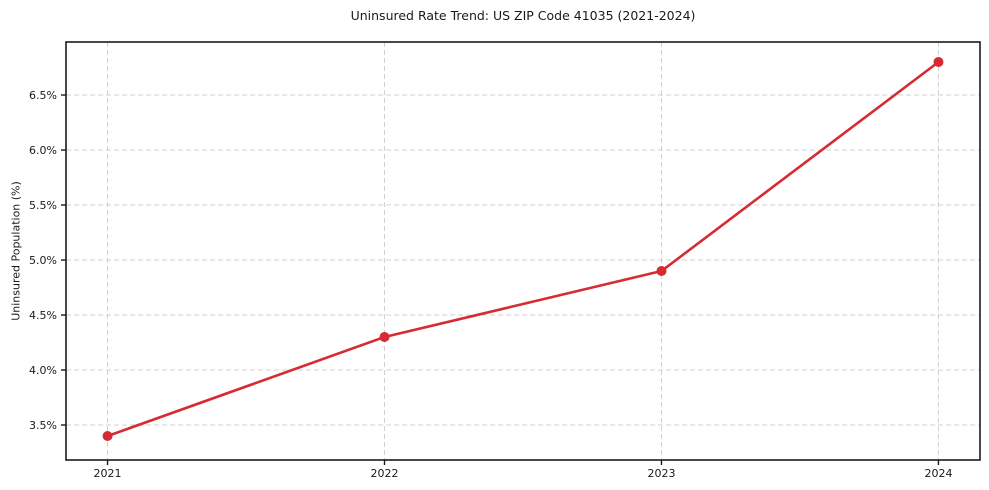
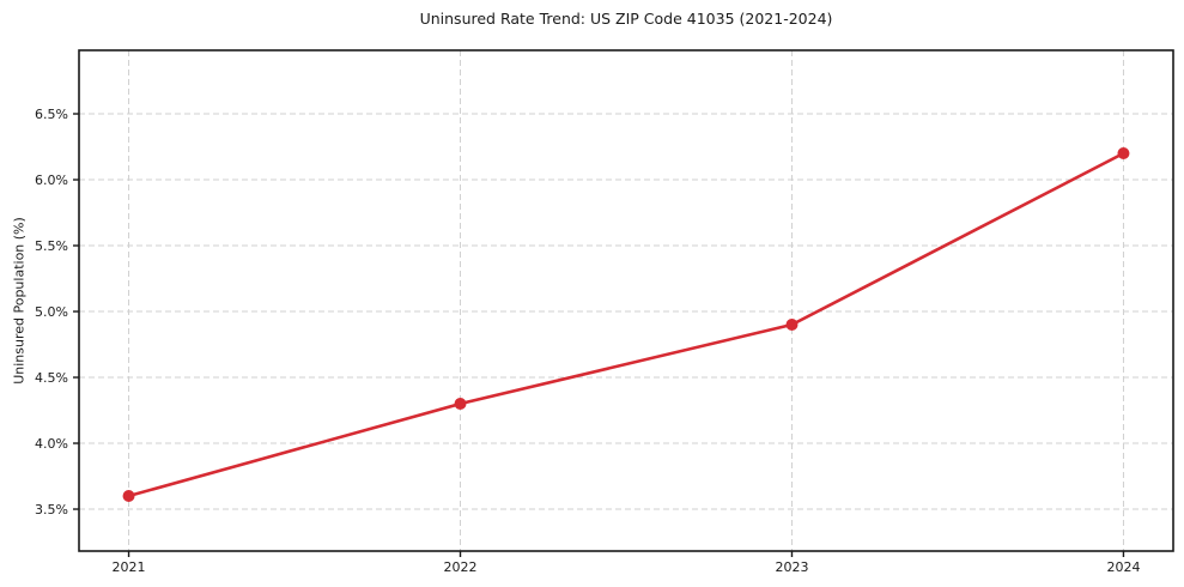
2021: 3.4% -> 3.6%
2024: 6.8% -> 6.2%
